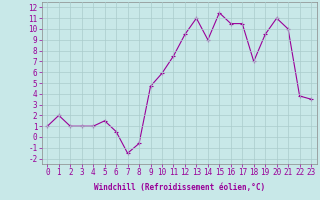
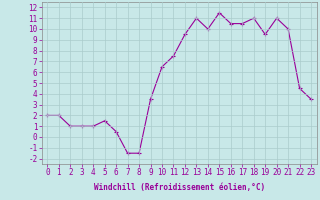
0: 1.0 -> 2.0
8: -0.6 -> -1.5
9: 4.7 -> 3.5
10: 5.9 -> 6.5
14: 9.0 -> 10.0
18: 7.0 -> 11.0
22: 3.8 -> 4.5
